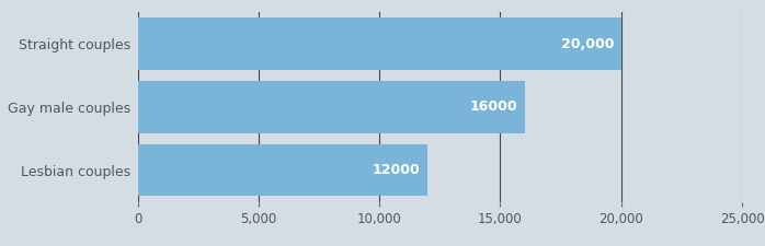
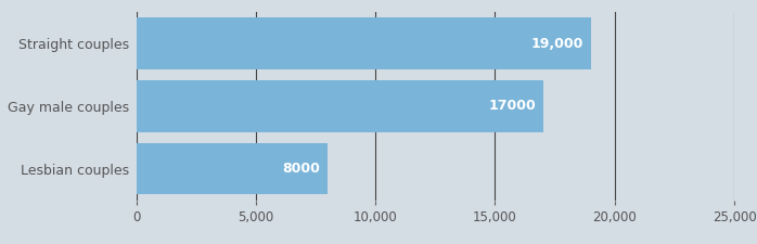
Straight couples: 20,000 -> 19,000
Gay male couples: 16000 -> 17000
Lesbian couples: 12000 -> 8000
